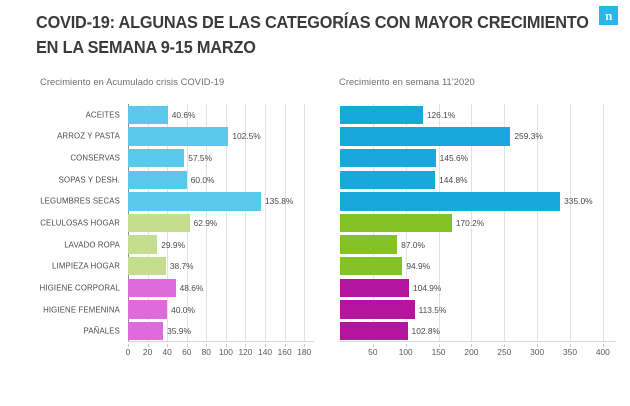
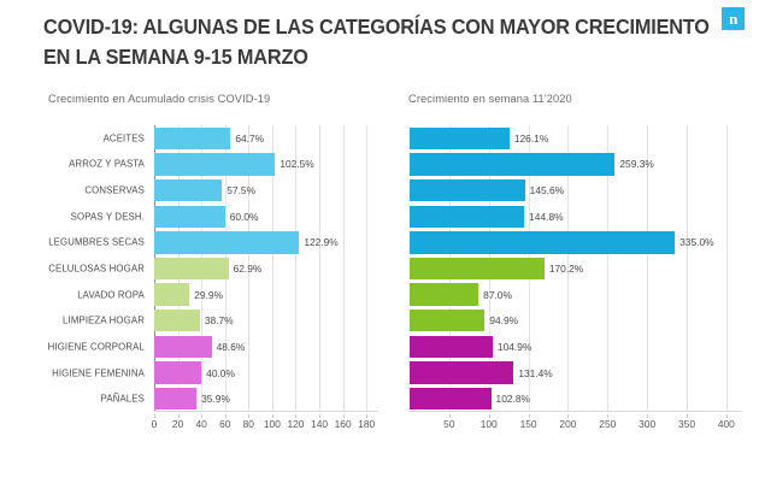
Crecimiento en Acumulado crisis COVID-19/ACEITES: 40.6% -> 64.7%
Crecimiento en Acumulado crisis COVID-19/LEGUMBRES SECAS: 135.8% -> 122.9%
Crecimiento en semana 11'2020/HIGIENE FEMENINA: 113.5% -> 131.4%
